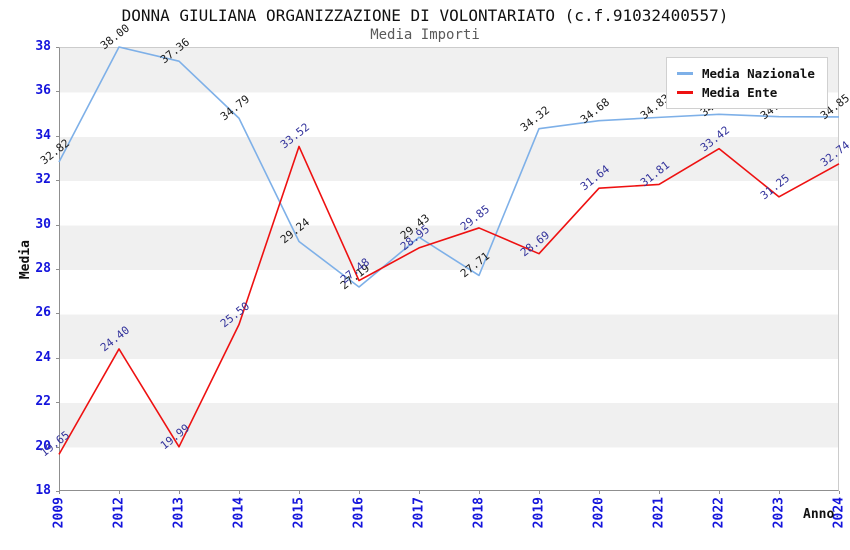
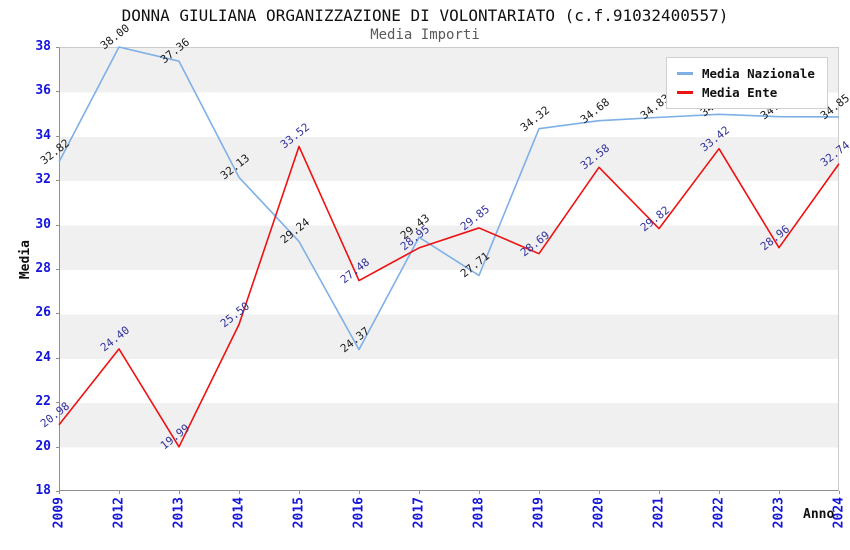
Media Ente/2009: 19.65 -> 20.98
Media Nazionale/2014: 34.79 -> 32.13
Media Nazionale/2016: 27.19 -> 24.37
Media Ente/2020: 31.64 -> 32.58
Media Ente/2021: 31.81 -> 29.82
Media Ente/2023: 31.25 -> 28.96
